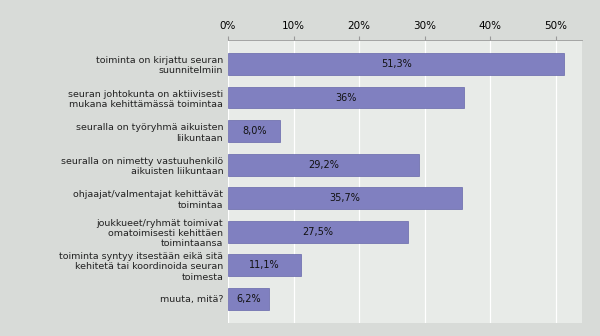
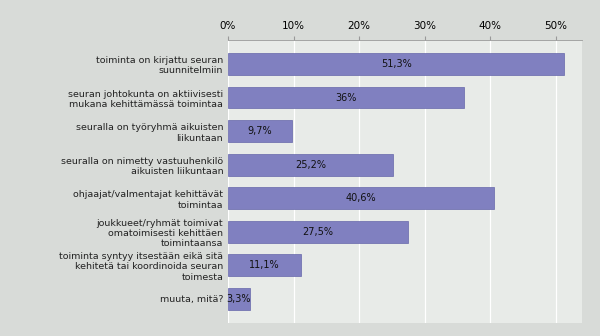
seuralla on työryhmä aikuisten liikuntaan: 8,0% -> 9,7%
seuralla on nimetty vastuuhenkilö aikuisten liikuntaan: 29,2% -> 25,2%
ohjaajat/valmentajat kehittävät toimintaa: 35,7% -> 40,6%
muuta, mitä?: 6,2% -> 3,3%
